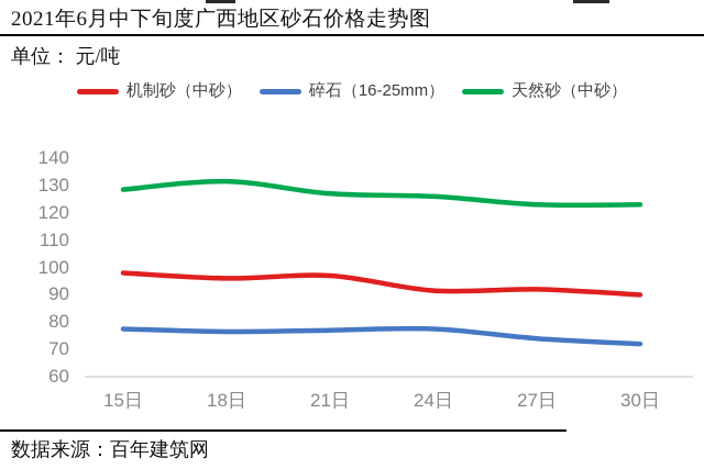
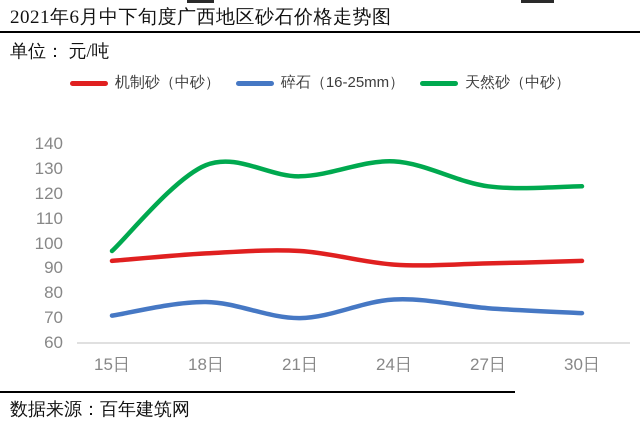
机制砂（中砂）/15日: 98 -> 93
碎石（16-25mm）/15日: 78 -> 71
天然砂（中砂）/15日: 128 -> 97
碎石（16-25mm）/21日: 77 -> 70
天然砂（中砂）/24日: 126 -> 133
机制砂（中砂）/30日: 90 -> 93
